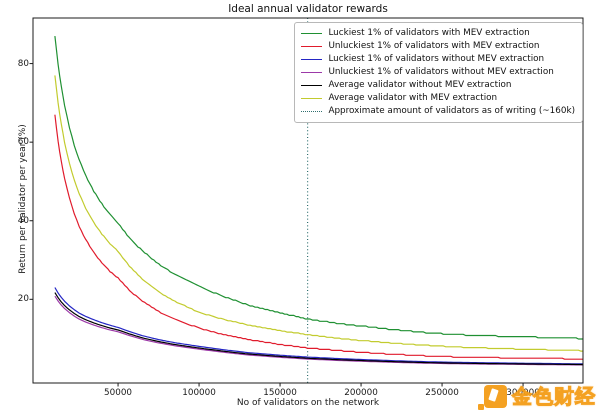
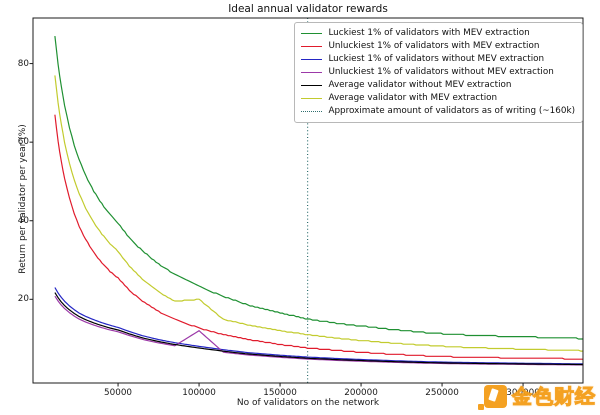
Unluckiest 1% of validators without MEV extraction/100000: 7 -> 12
Average validator with MEV extraction/100000: 17 -> 20
